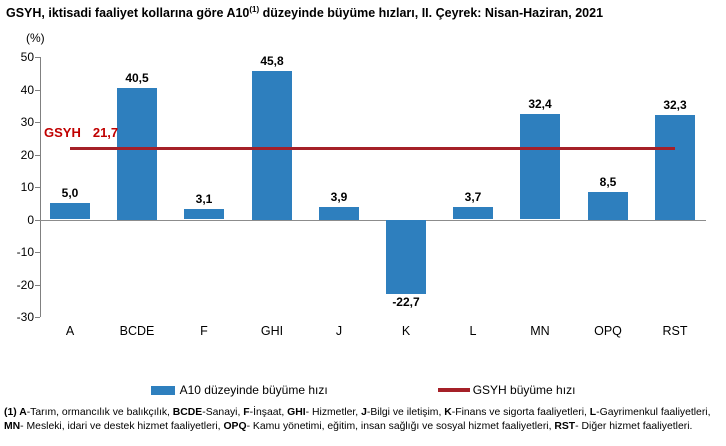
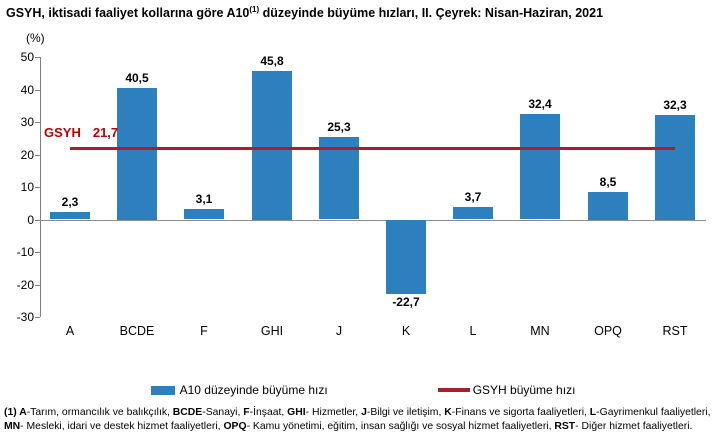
A: 5,0 -> 2,3
J: 3,9 -> 25,3
